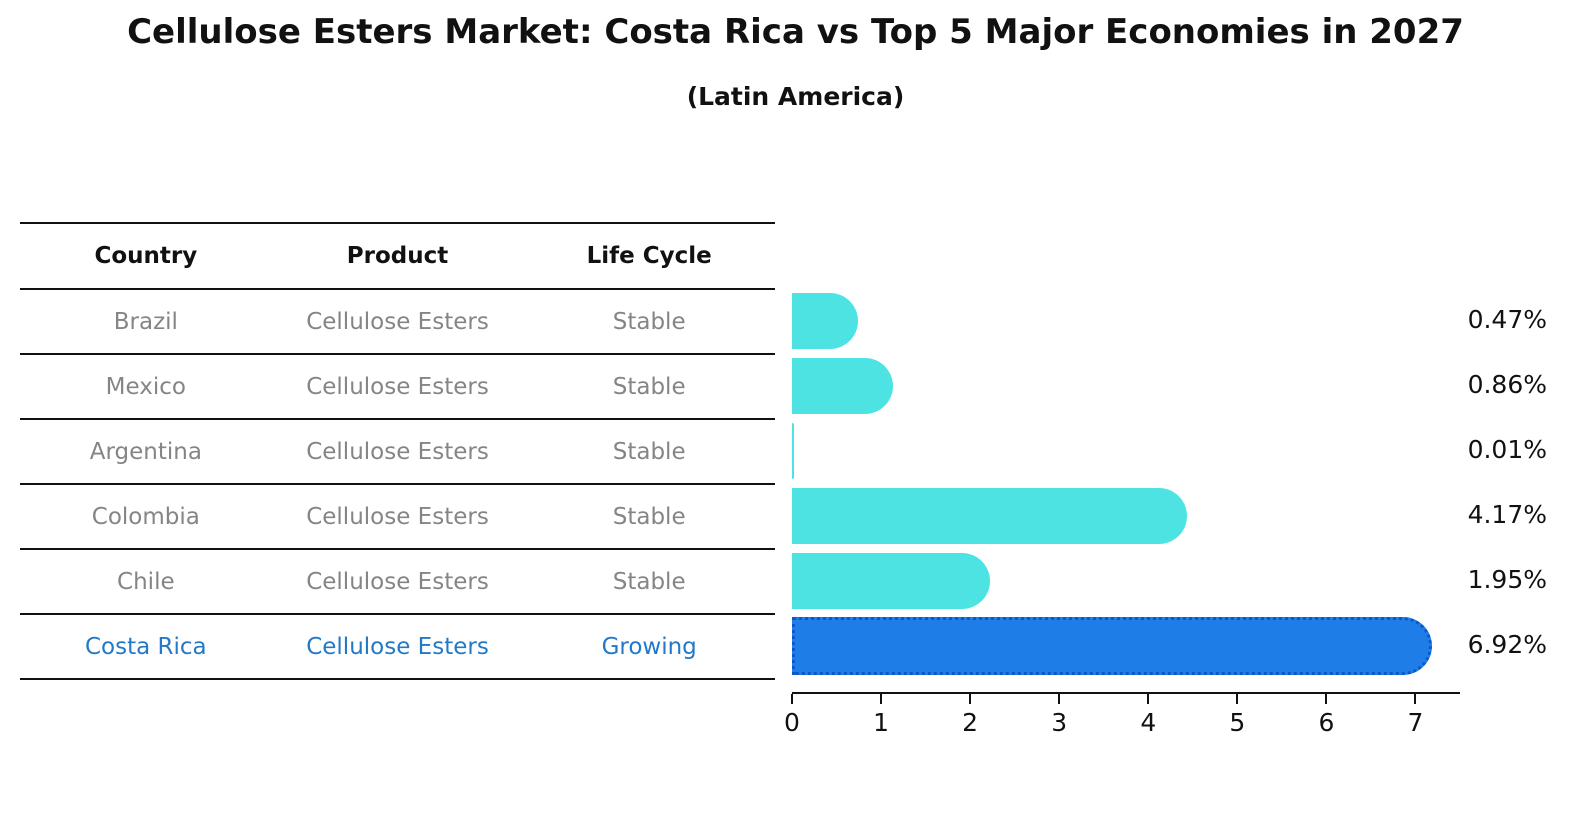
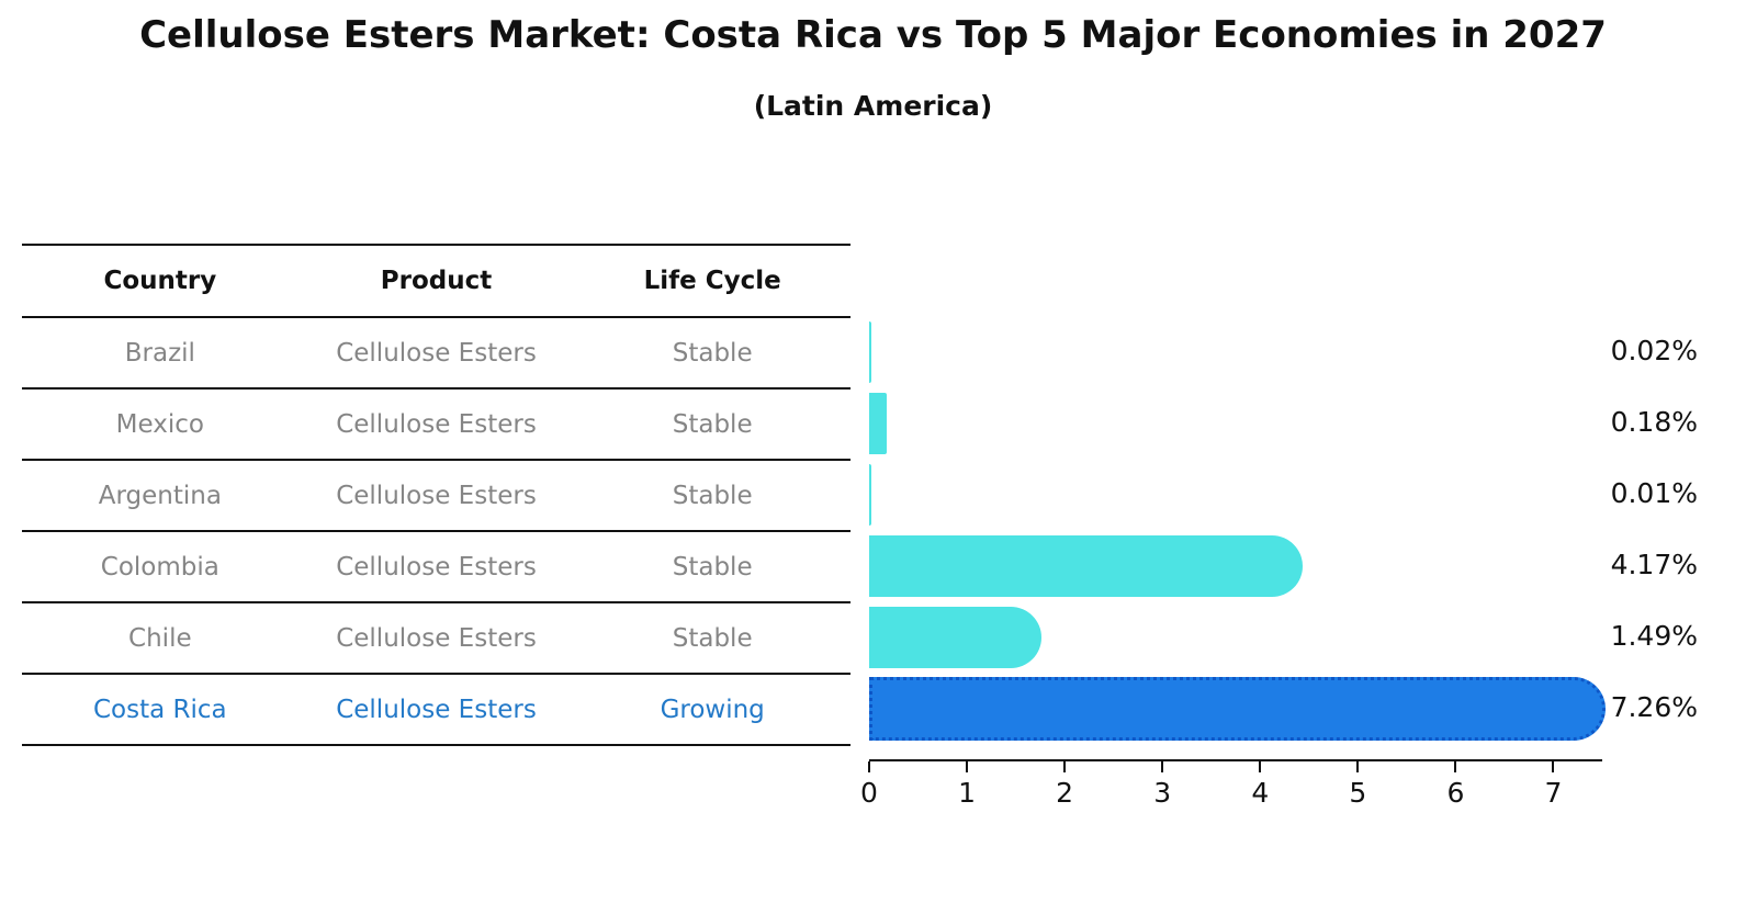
Brazil: 0.47% -> 0.02%
Mexico: 0.86% -> 0.18%
Chile: 1.95% -> 1.49%
Costa Rica: 6.92% -> 7.26%
